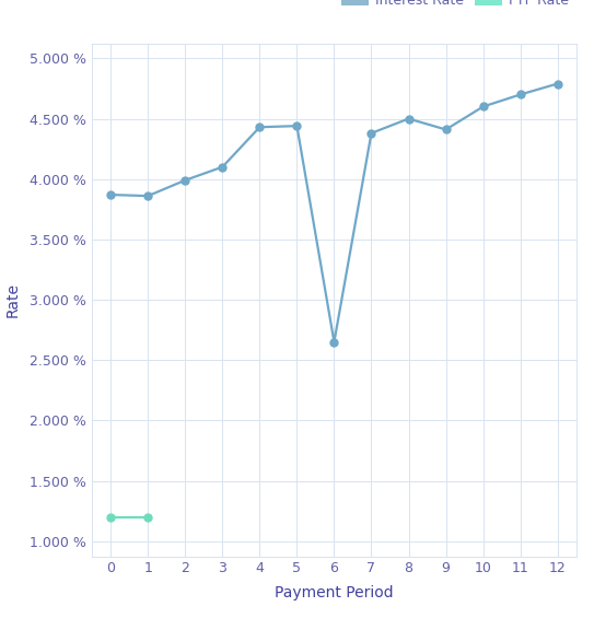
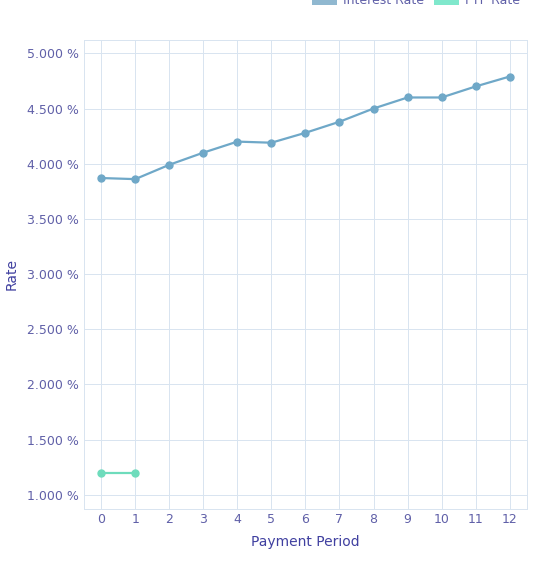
4: 4.43 % -> 4.20 %
5: 4.44 % -> 4.19 %
6: 2.65 % -> 4.28 %
9: 4.41 % -> 4.60 %
